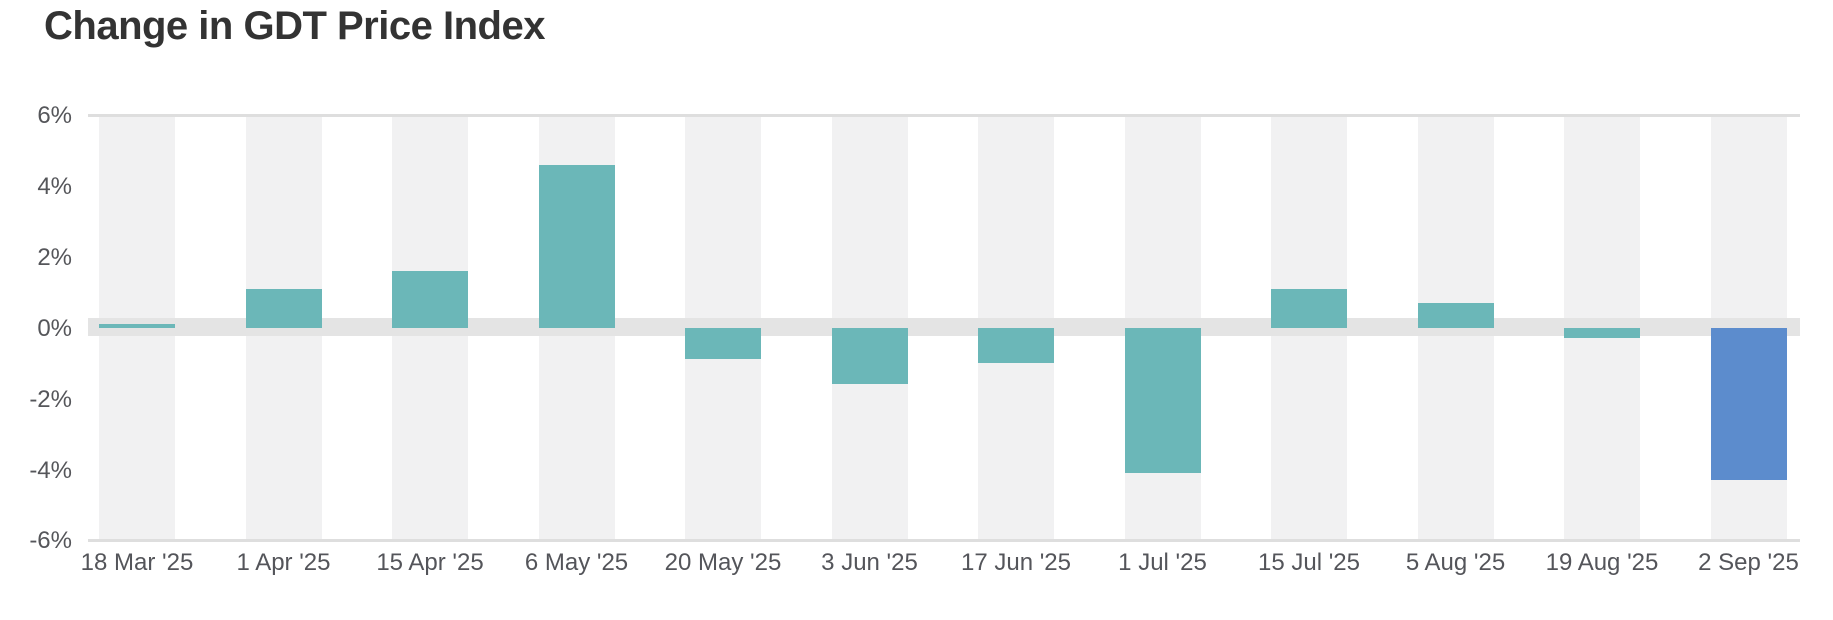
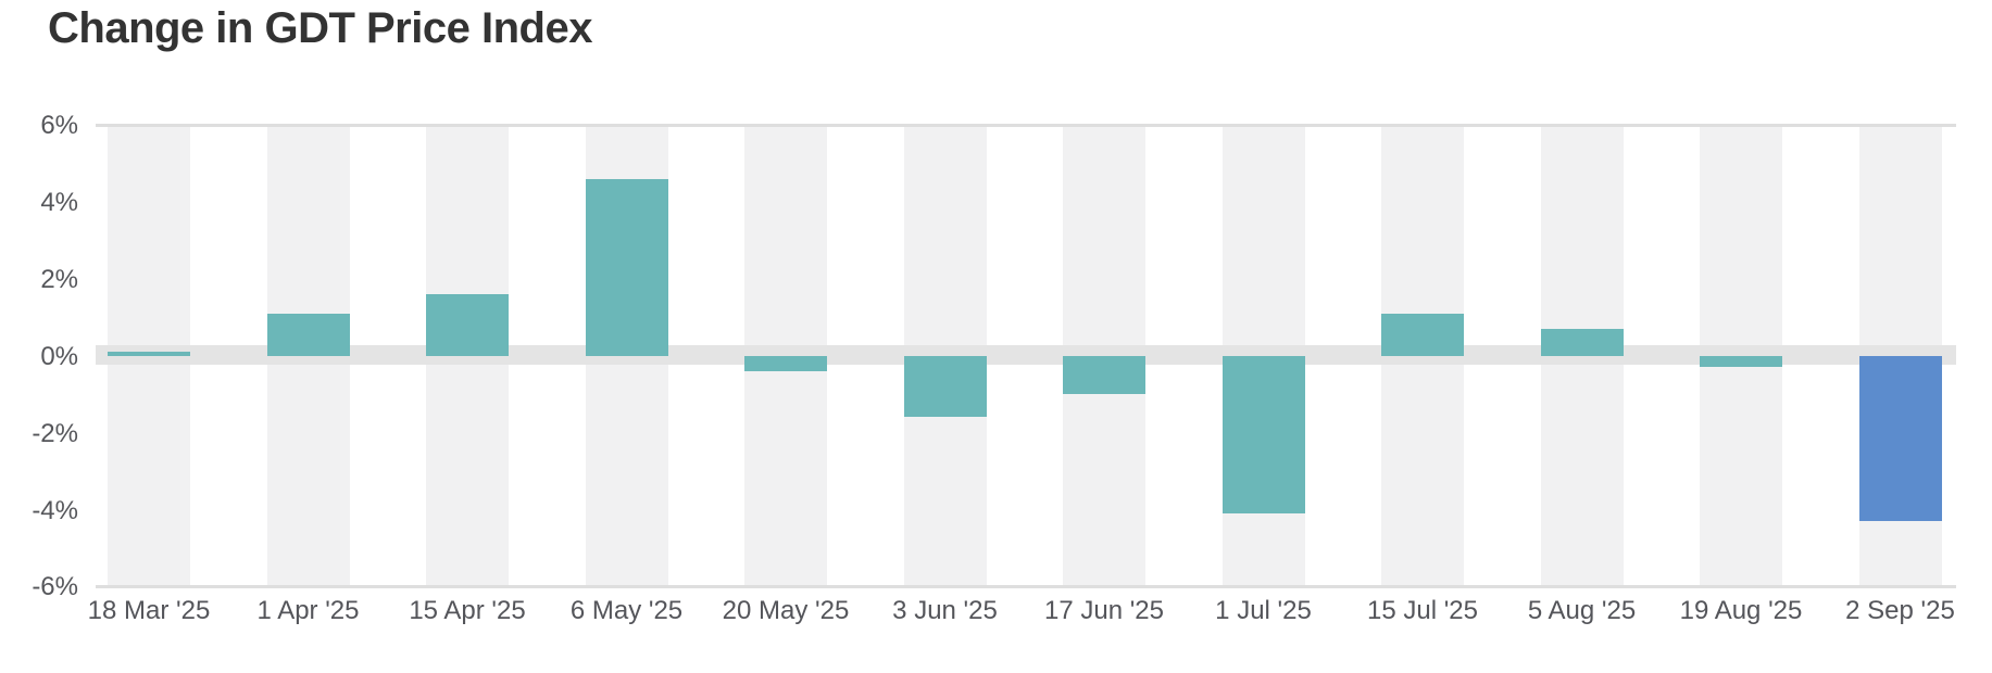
20 May '25: -0.9% -> -0.4%
